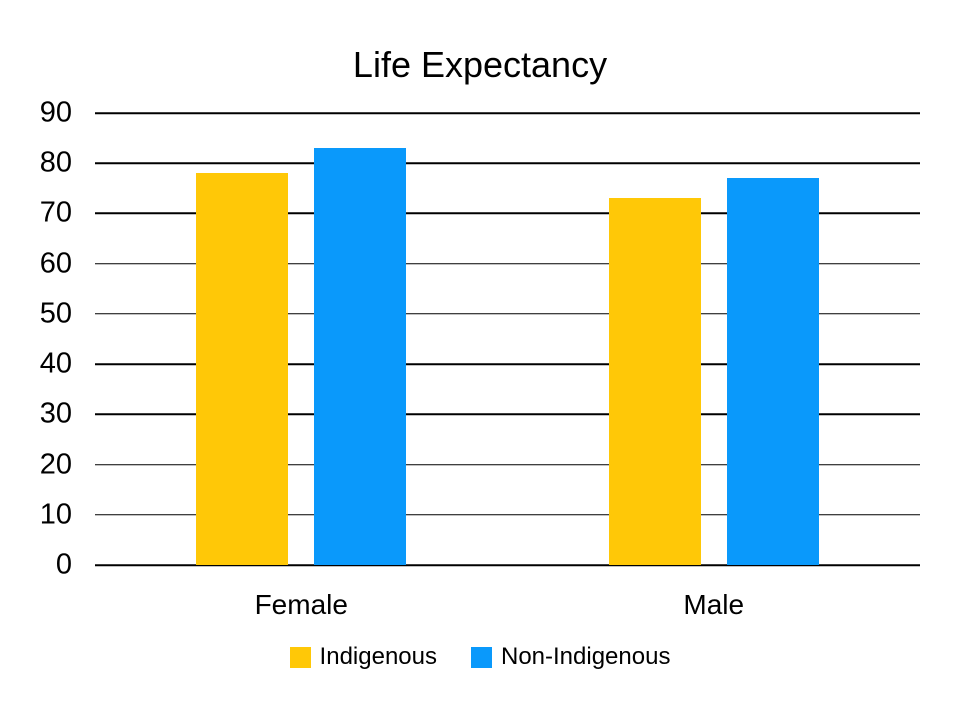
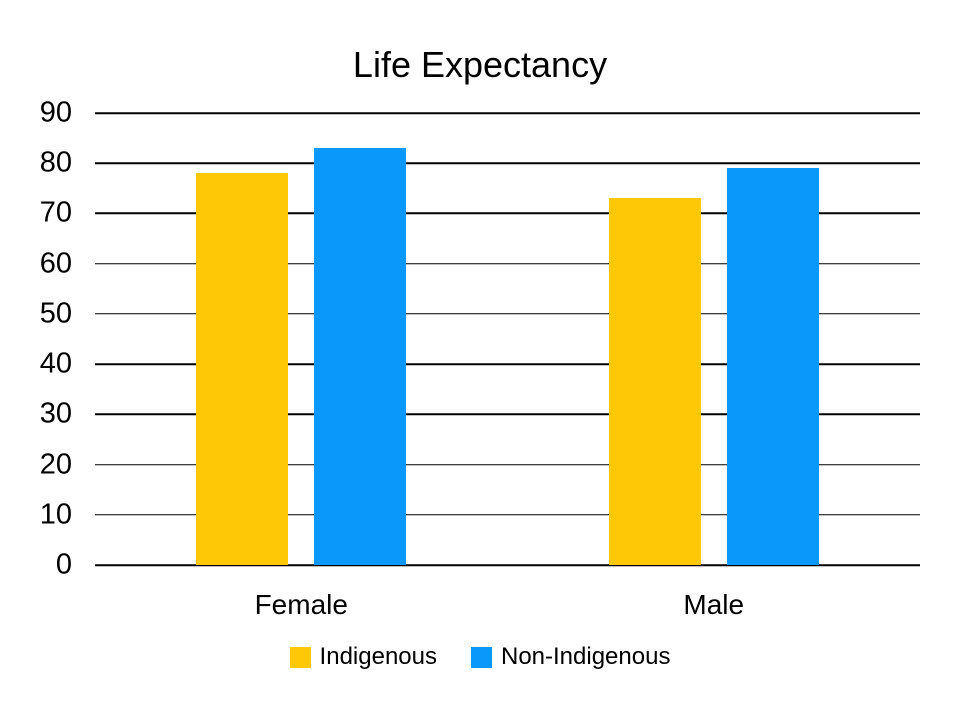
Non-Indigenous/Male: 77 -> 79
